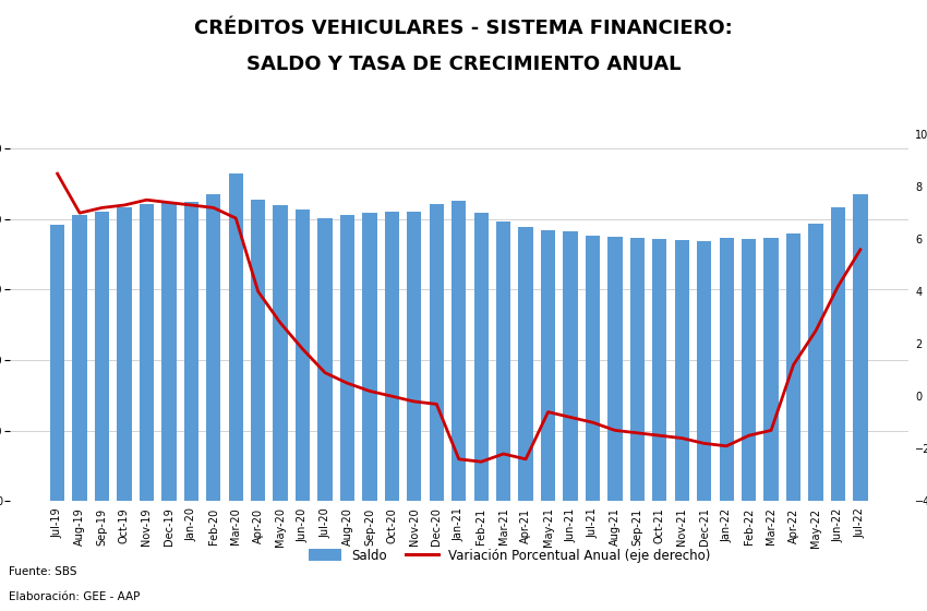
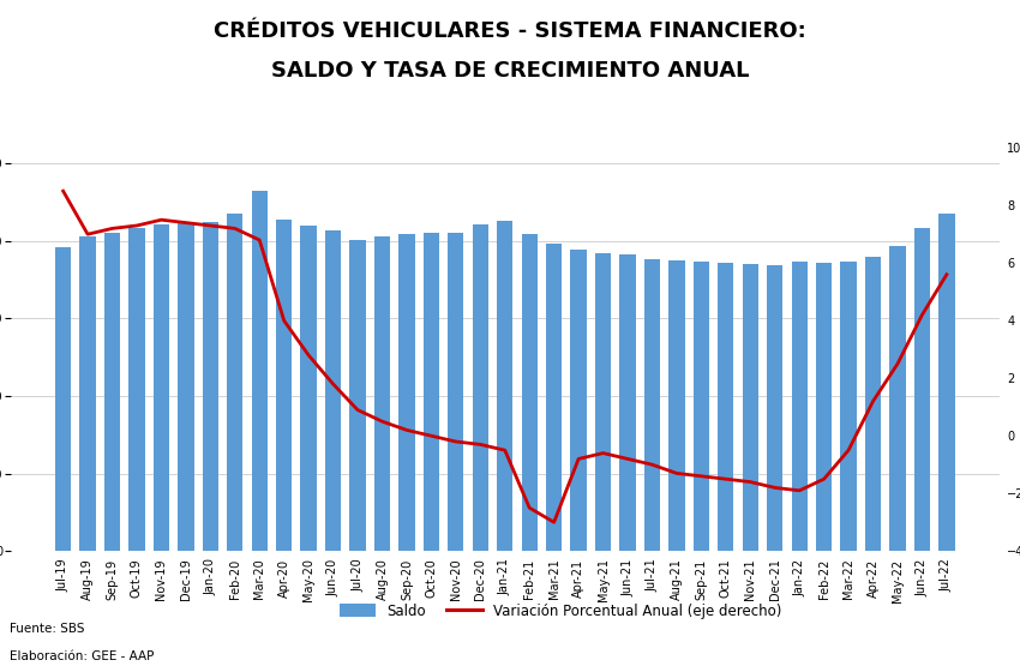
Variación Porcentual Anual (eje derecho)/Jan-21: -2.4 -> -0.5
Variación Porcentual Anual (eje derecho)/Mar-21: -2.2 -> -3.0
Variación Porcentual Anual (eje derecho)/Apr-21: -2.4 -> -0.8
Variación Porcentual Anual (eje derecho)/Mar-22: -1.3 -> -0.5
